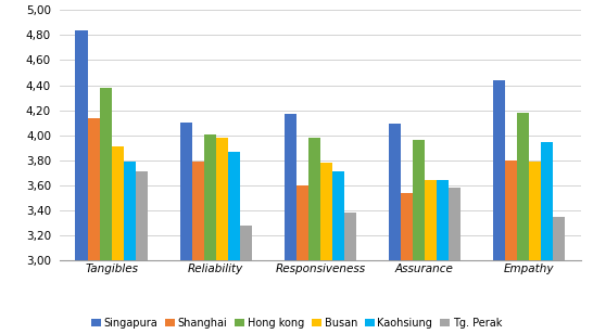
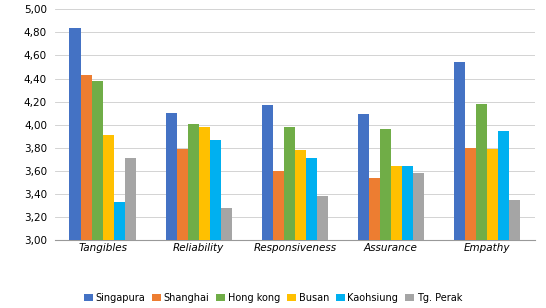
Shanghai/Tangibles: 4,14 -> 4,43
Kaohsiung/Tangibles: 3,79 -> 3,33
Singapura/Empathy: 4,44 -> 4,54
